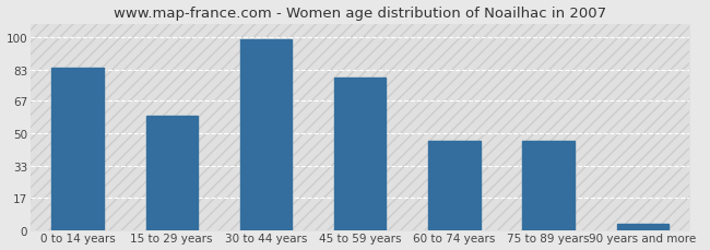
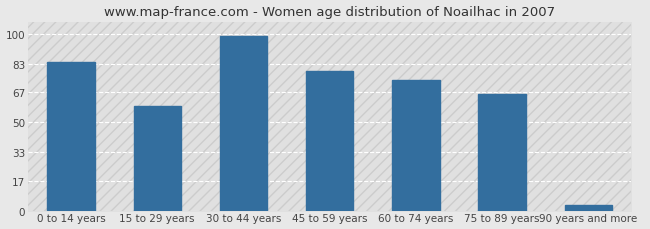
60 to 74 years: 46 -> 74
75 to 89 years: 46 -> 66
